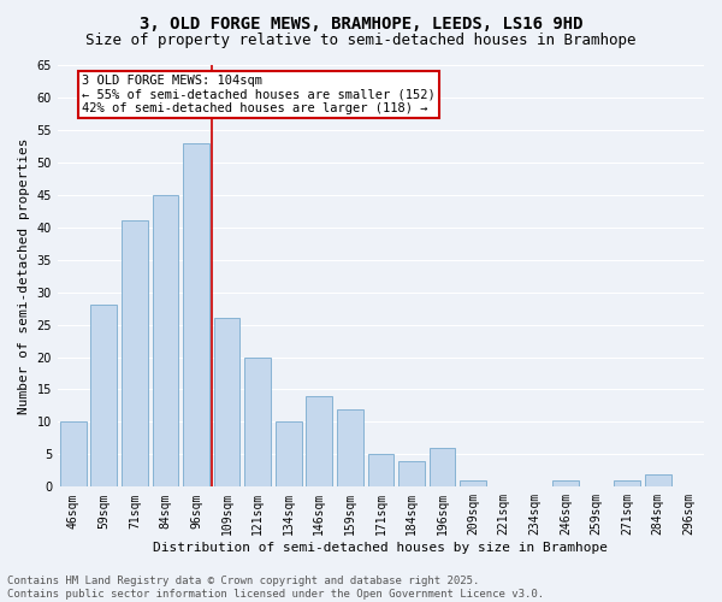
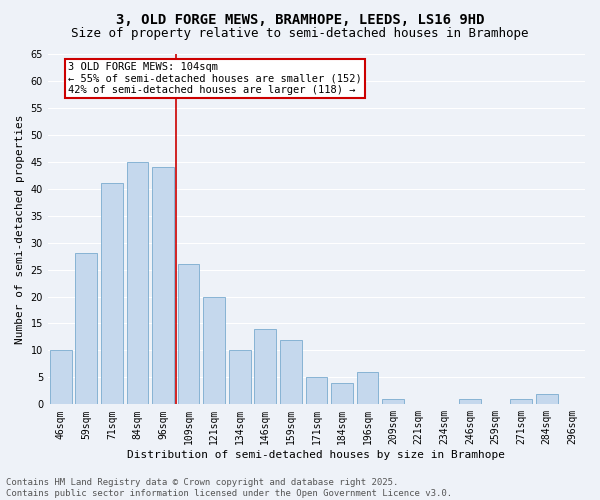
96sqm: 53 -> 44
